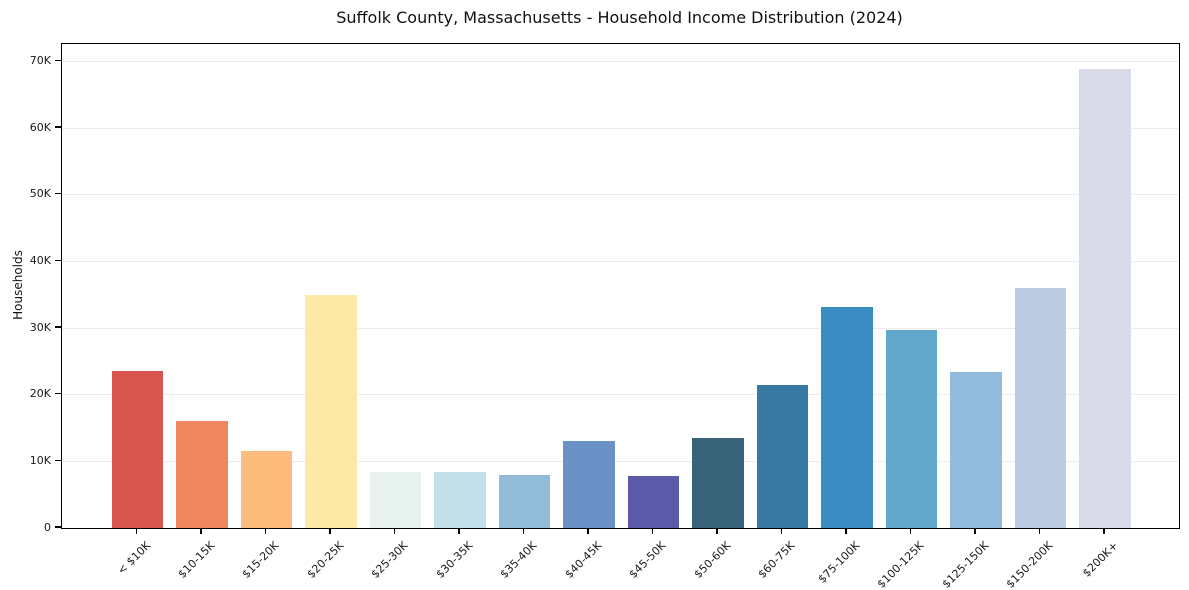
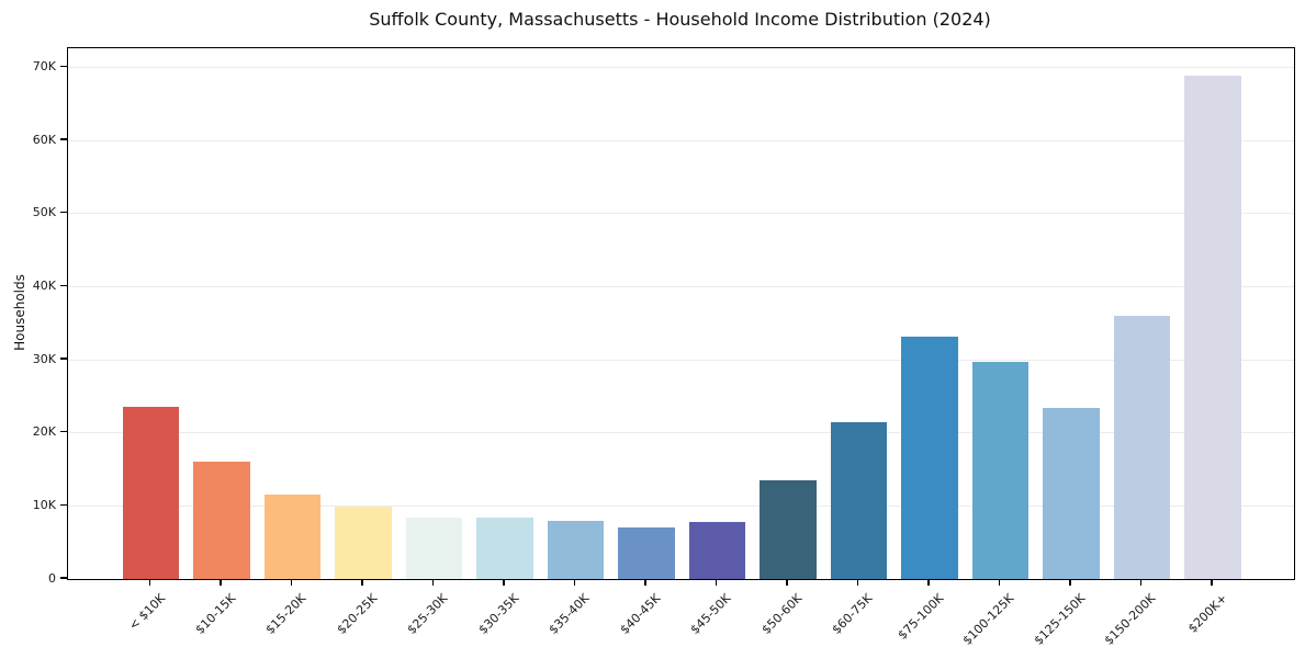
$20-25K: 35K -> 10K
$40-45K: 13K -> 7K
